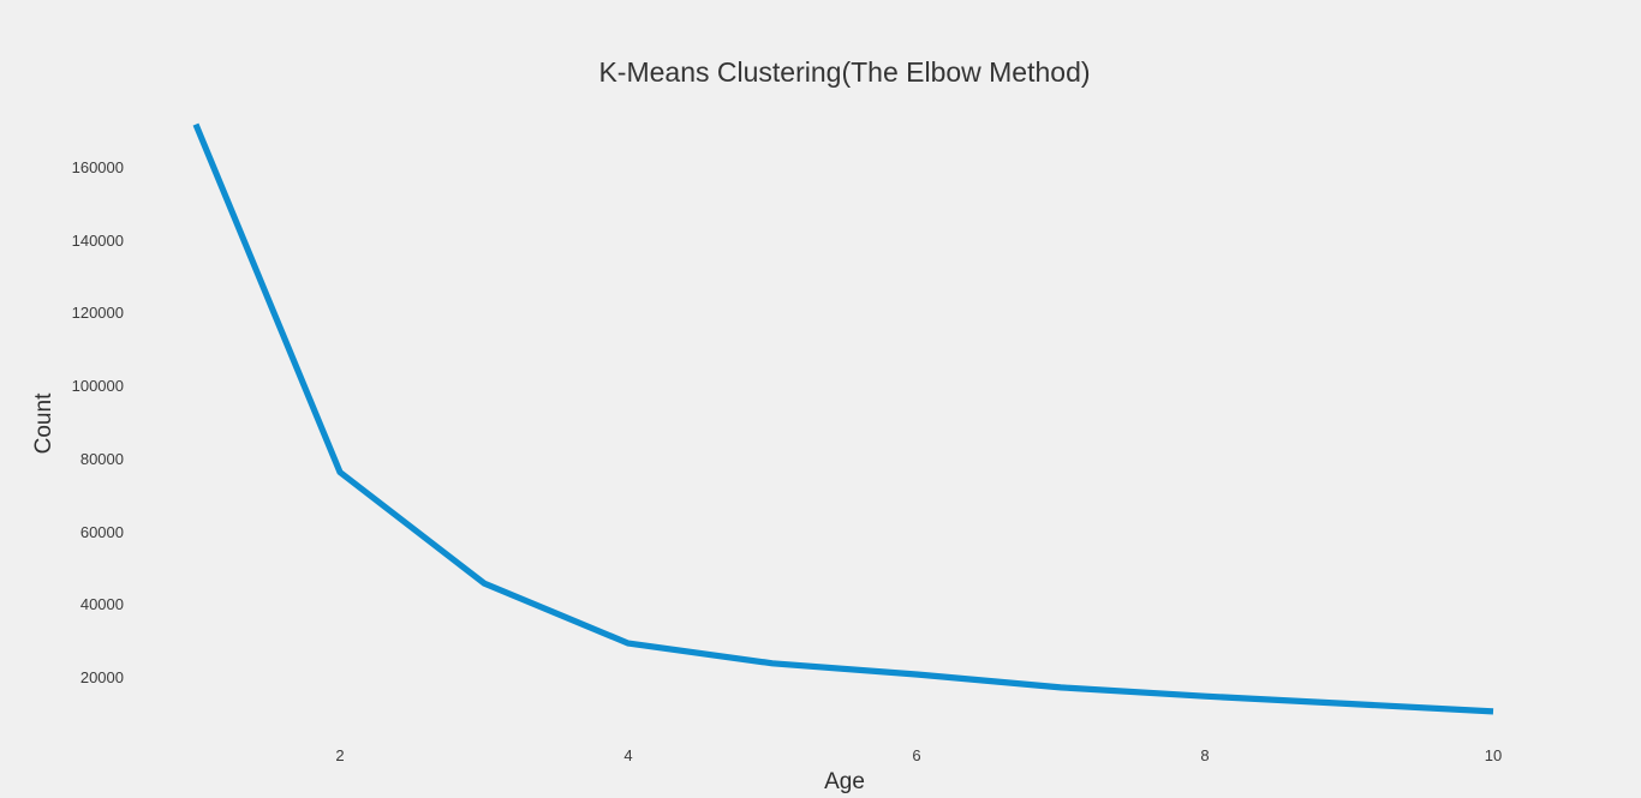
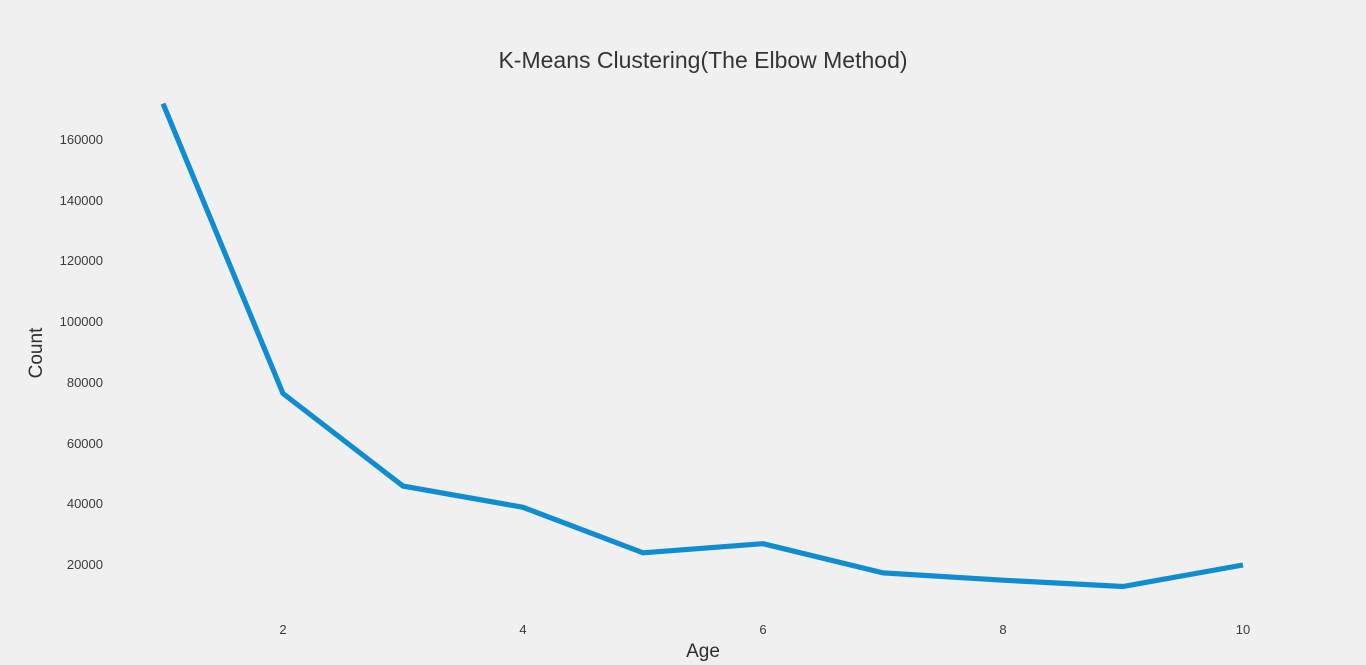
4: 30000 -> 39000
6: 21000 -> 27000
10: 11000 -> 20000
